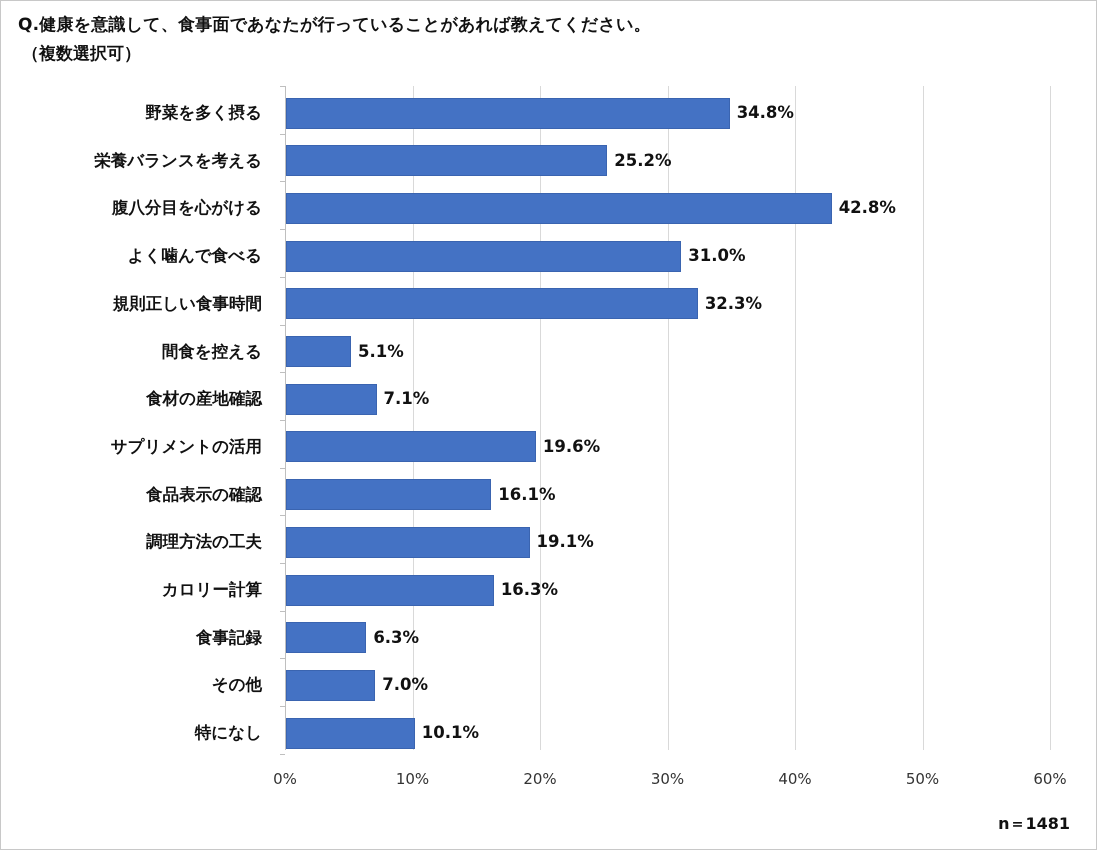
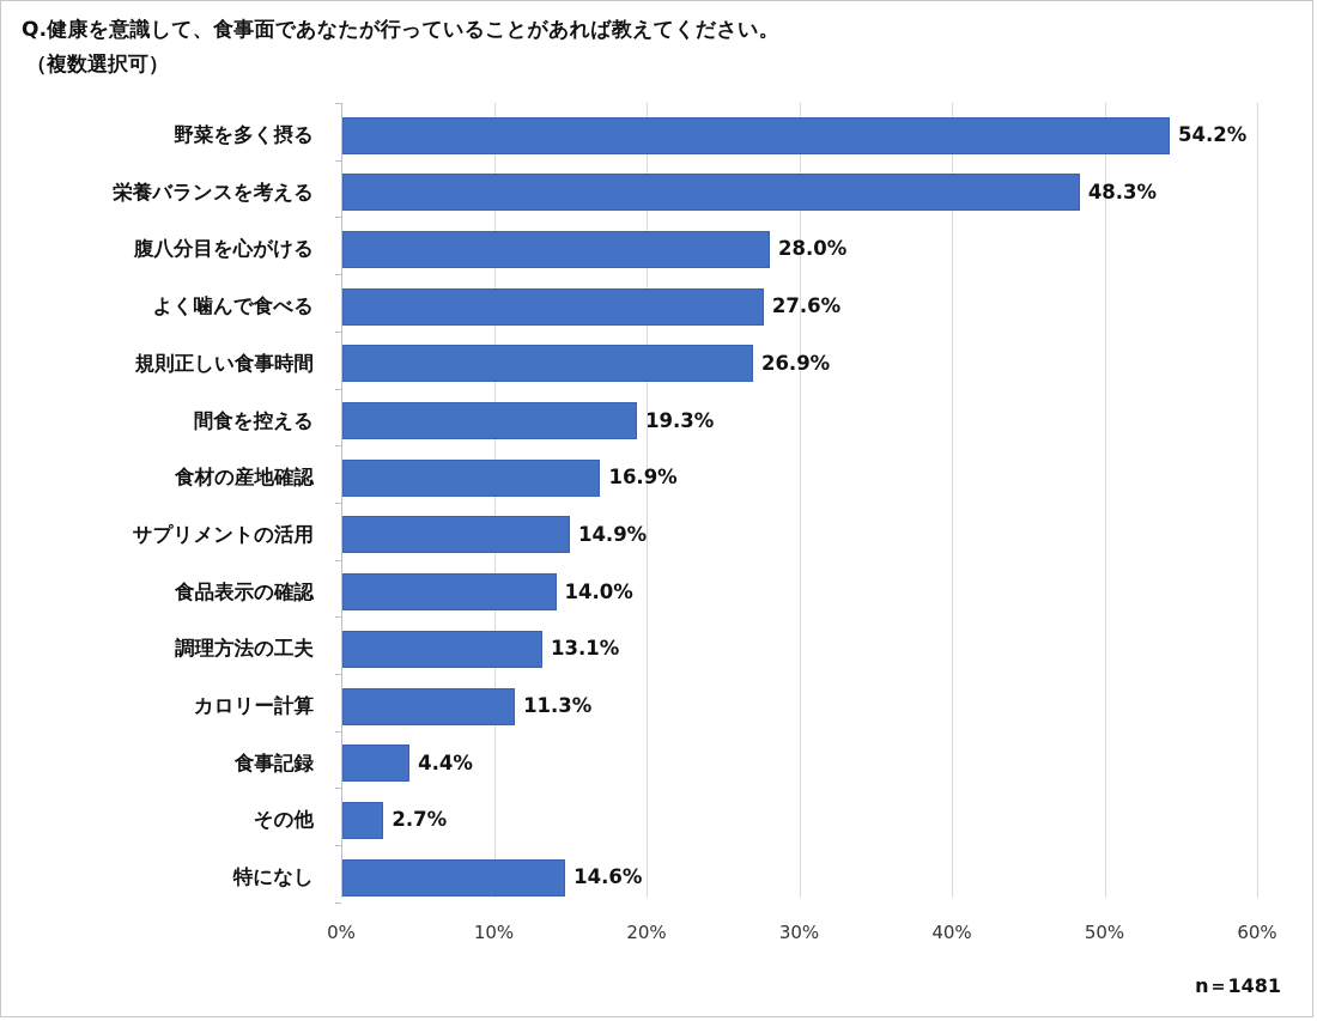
野菜を多く摂る: 34.8% -> 54.2%
栄養バランスを考える: 25.2% -> 48.3%
腹八分目を心がける: 42.8% -> 28.0%
よく噛んで食べる: 31.0% -> 27.6%
規則正しい食事時間: 32.3% -> 26.9%
間食を控える: 5.1% -> 19.3%
食材の産地確認: 7.1% -> 16.9%
サプリメントの活用: 19.6% -> 14.9%
食品表示の確認: 16.1% -> 14.0%
調理方法の工夫: 19.1% -> 13.1%
カロリー計算: 16.3% -> 11.3%
食事記録: 6.3% -> 4.4%
その他: 7.0% -> 2.7%
特になし: 10.1% -> 14.6%
